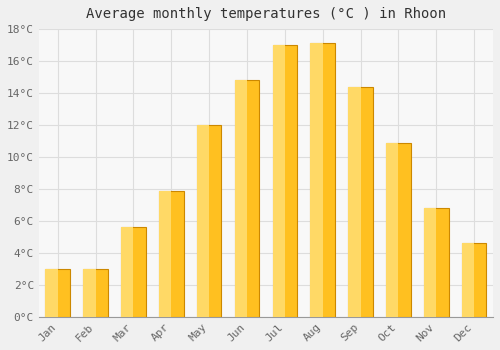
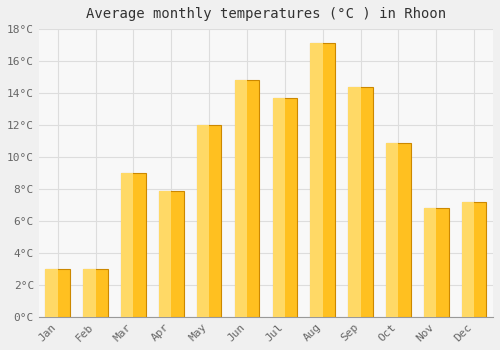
Mar: 5.6°C -> 9.0°C
Jul: 17.0°C -> 13.7°C
Dec: 4.6°C -> 7.2°C
